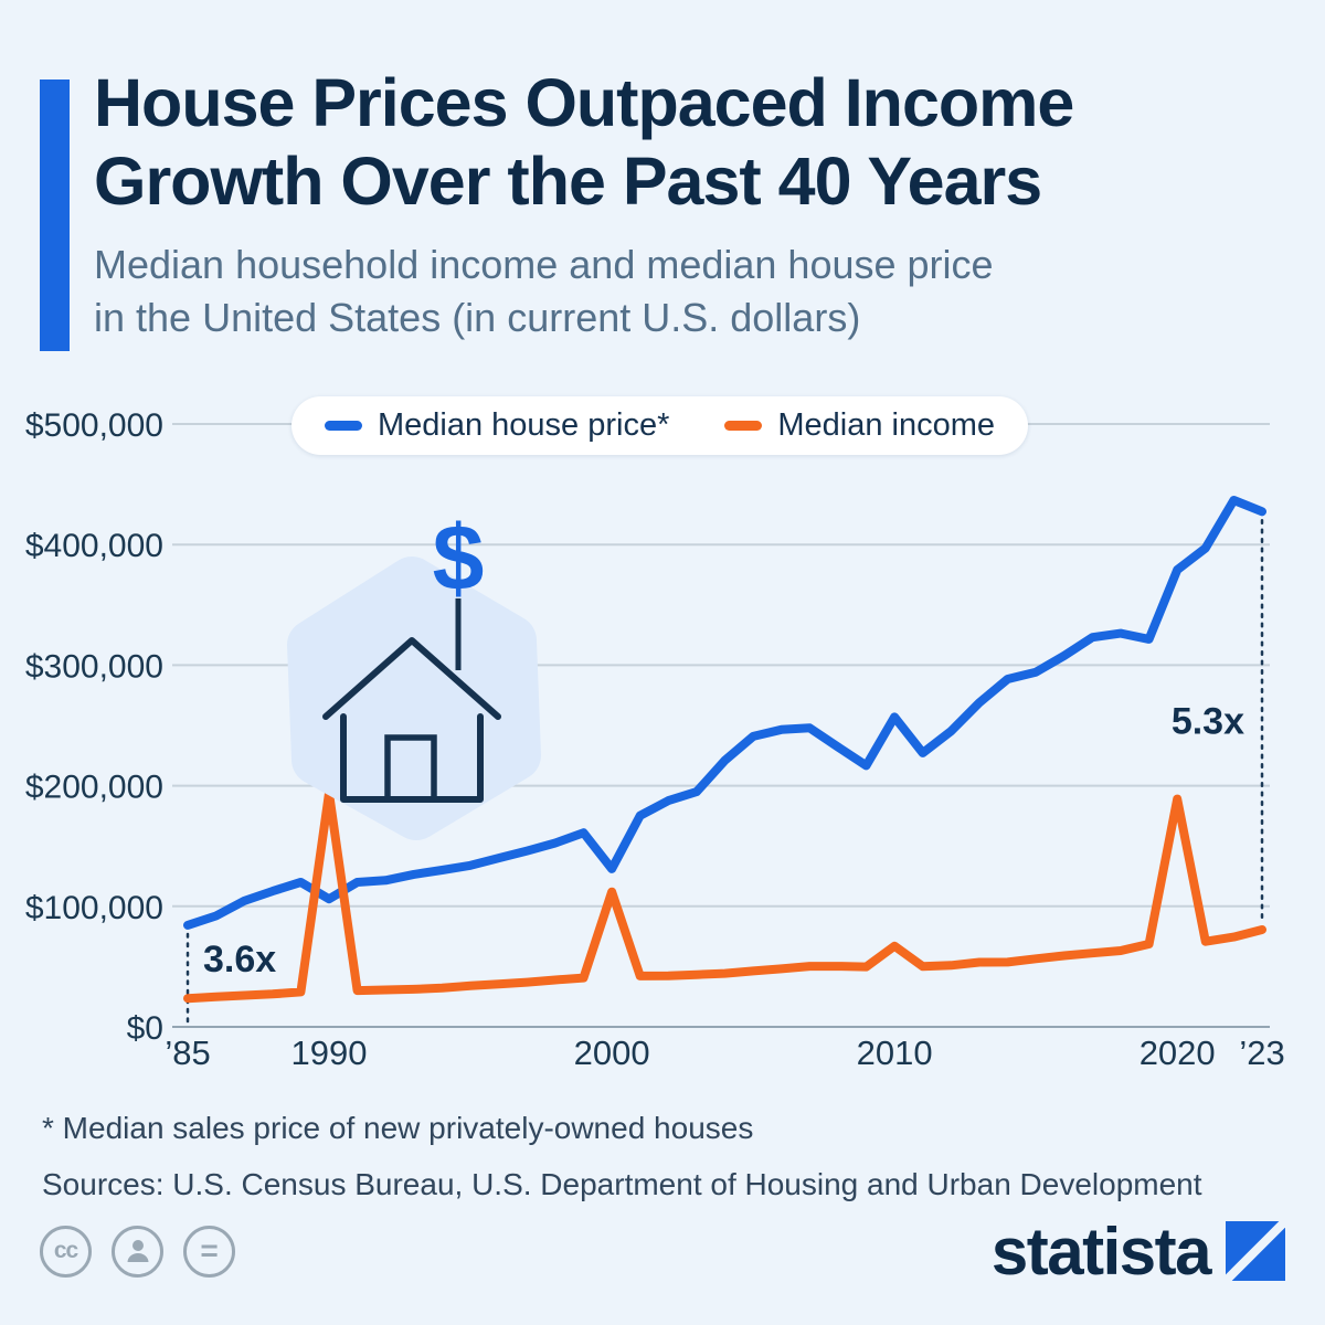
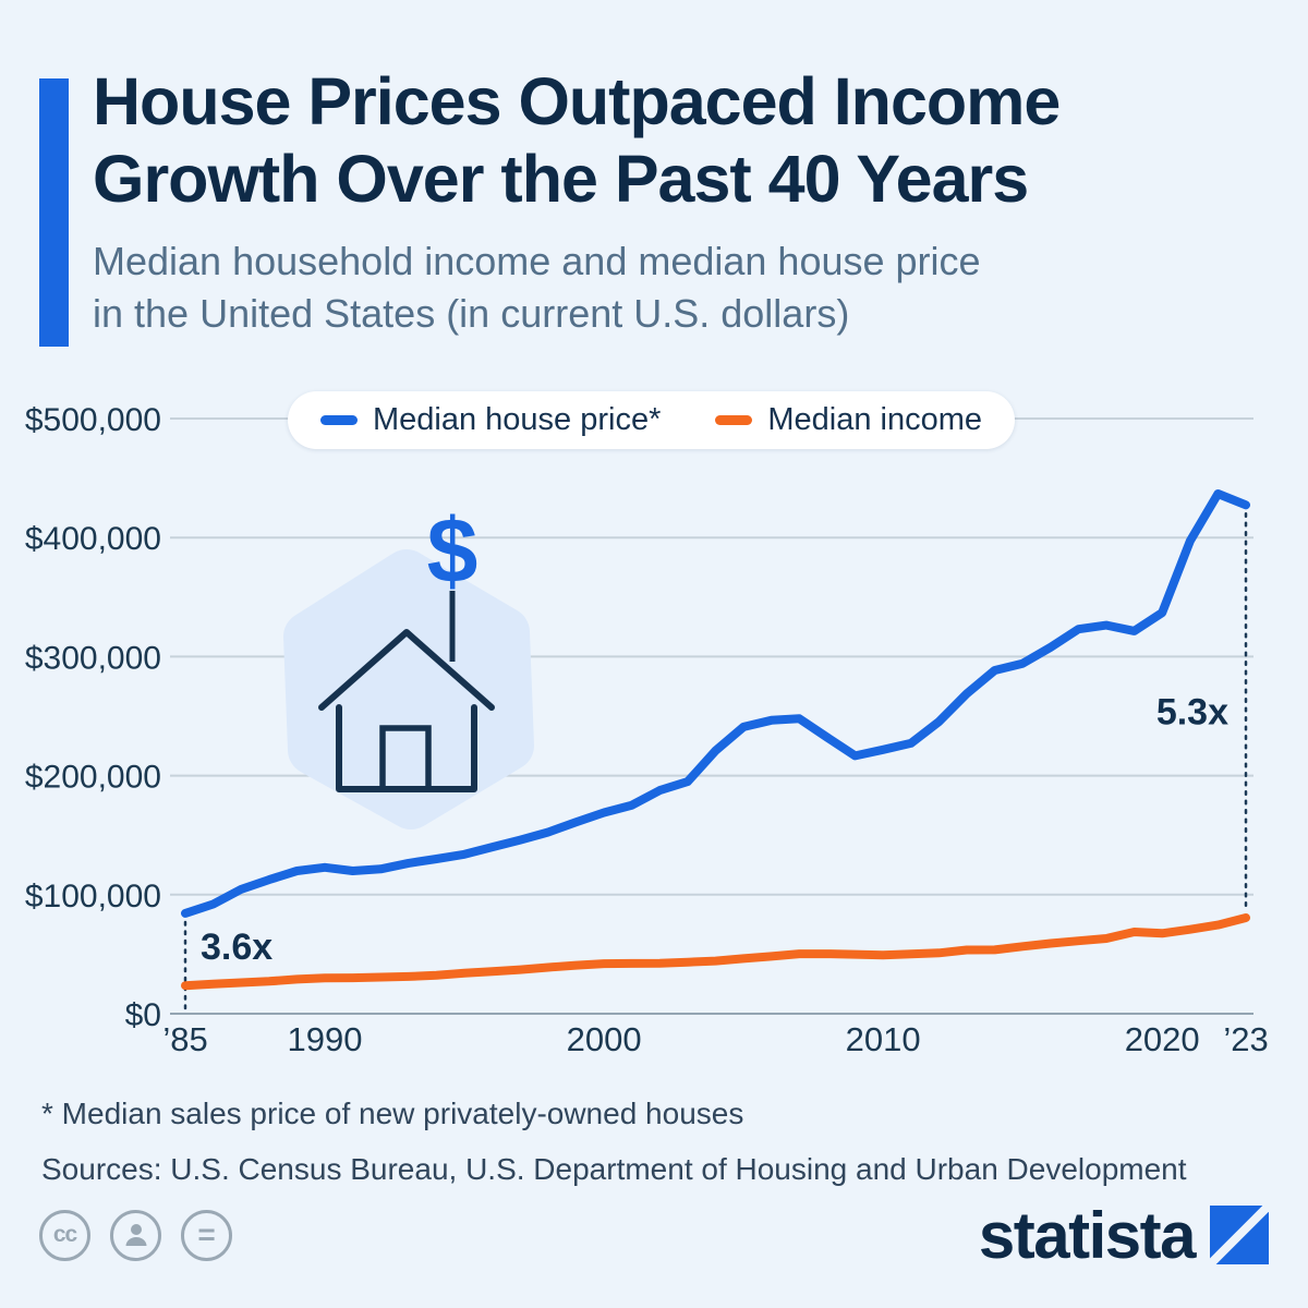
Median house price*/1990: $106000 -> $123000
Median income/1990: $194000 -> $30000
Median house price*/2000: $131000 -> $169000
Median income/2000: $112000 -> $42000
Median house price*/2010: $257000 -> $222000
Median income/2010: $67000 -> $49000
Median house price*/2020: $379000 -> $337000
Median income/2020: $189000 -> $68000
